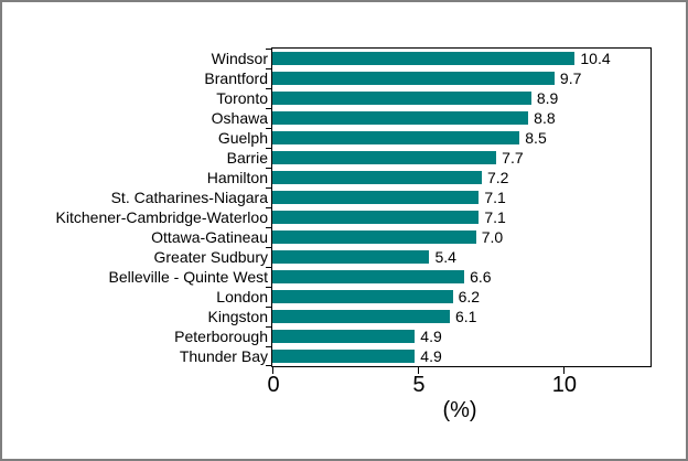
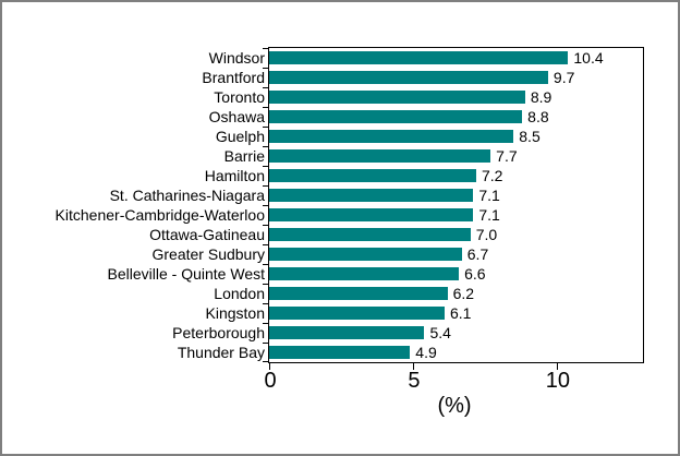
Greater Sudbury: 5.4 -> 6.7
Peterborough: 4.9 -> 5.4
